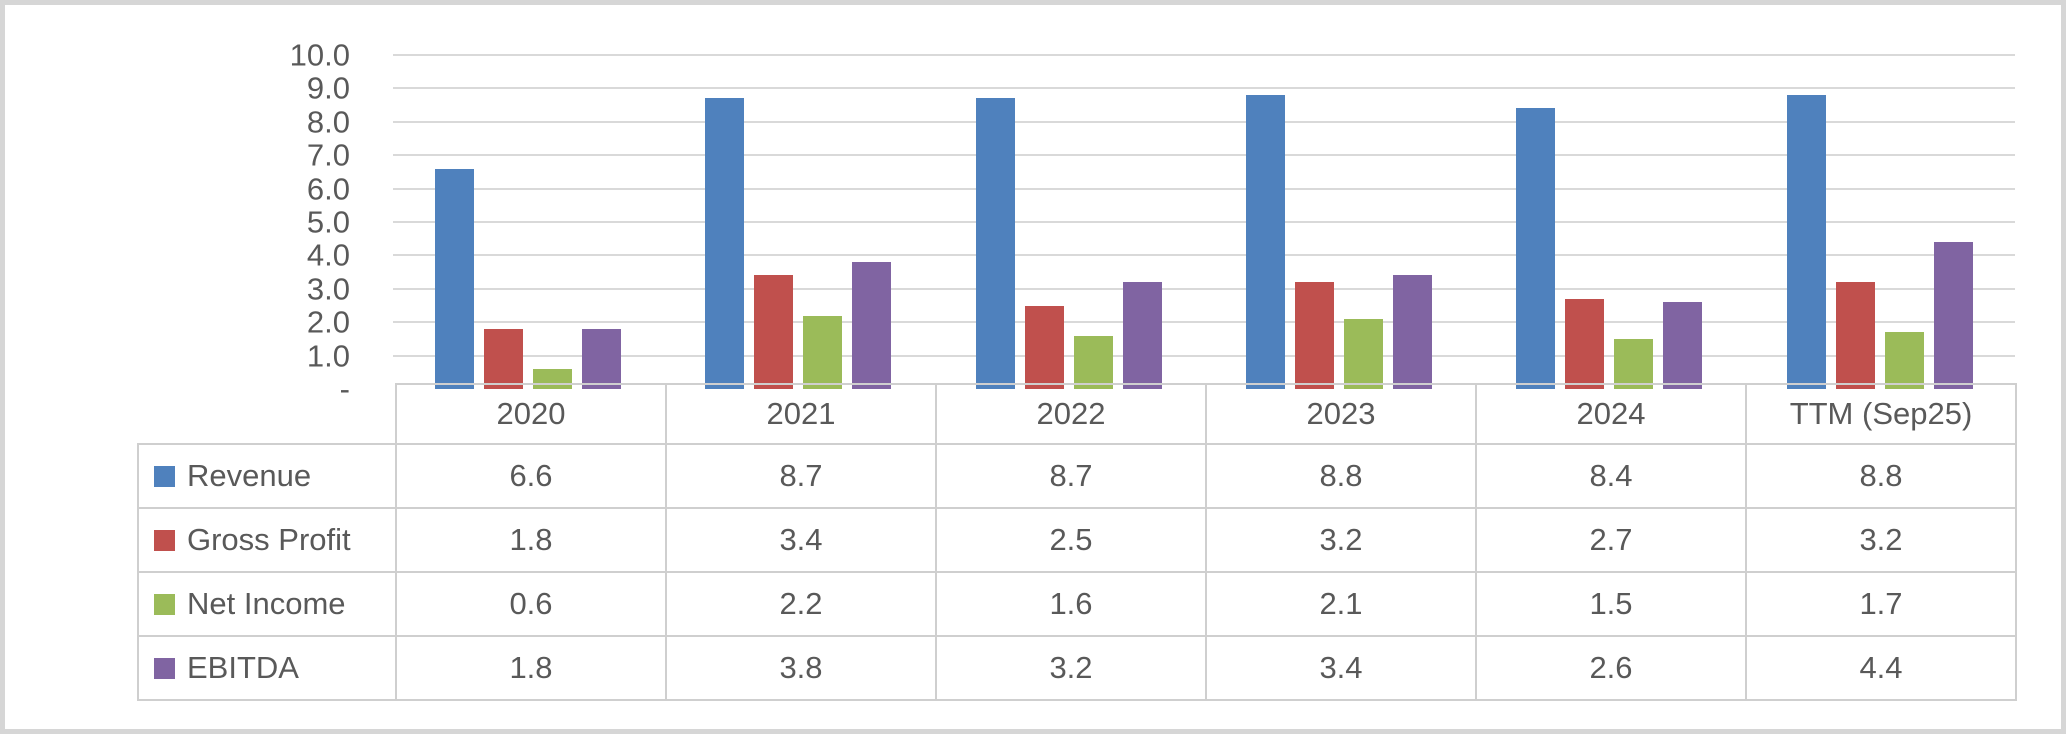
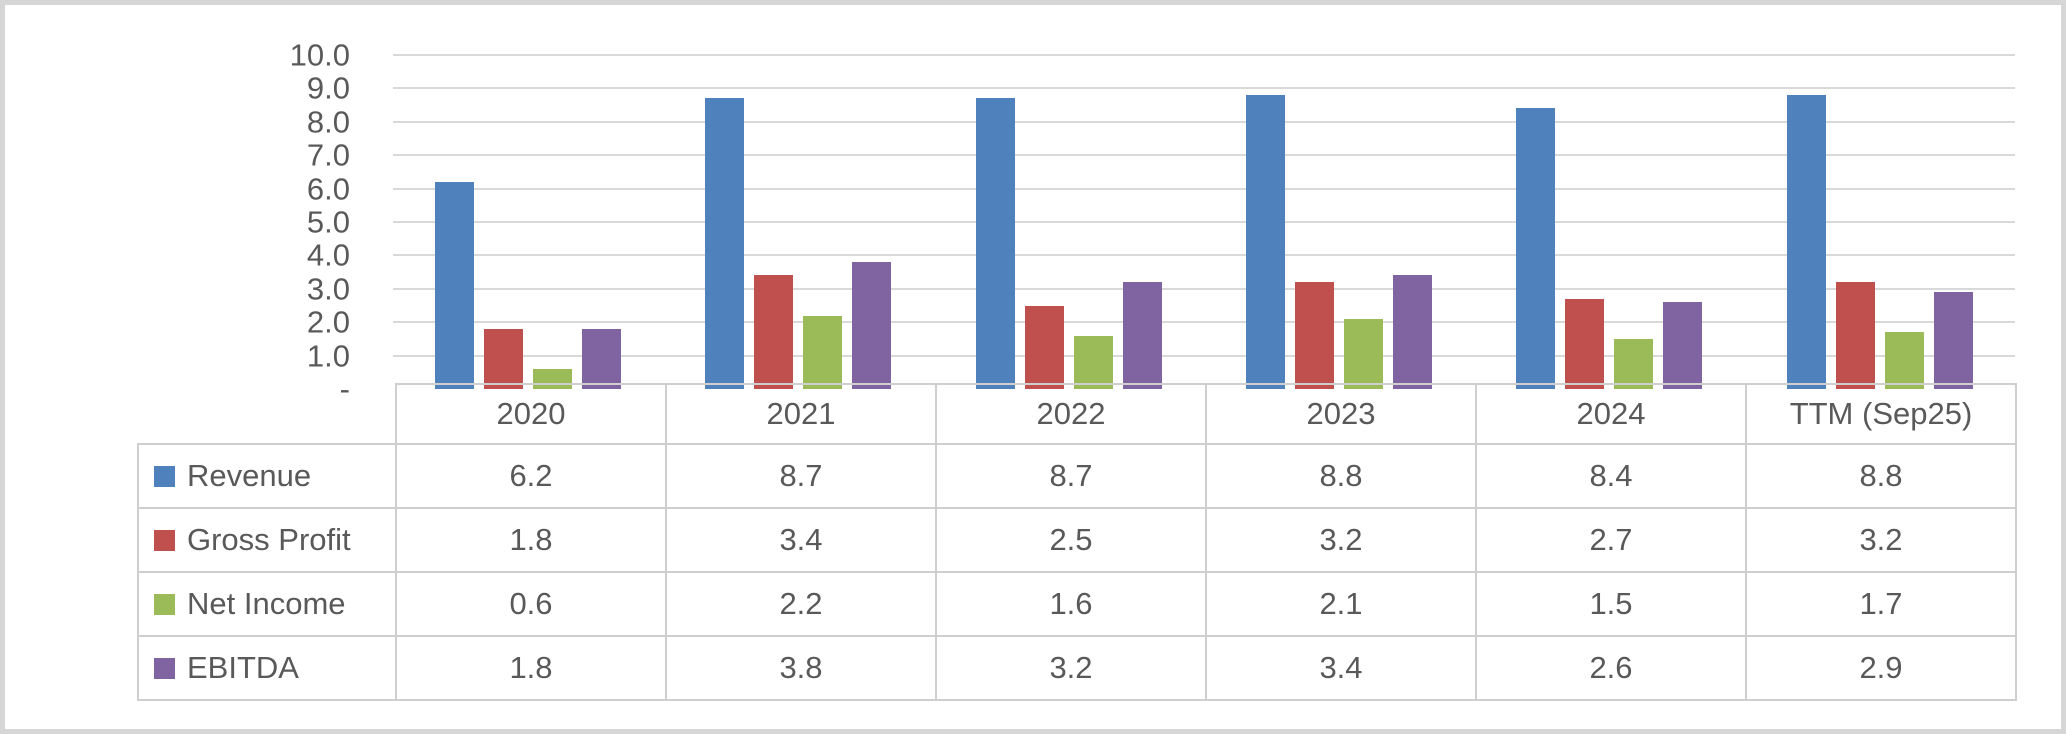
Revenue/2020: 6.6 -> 6.2
EBITDA/TTM (Sep25): 4.4 -> 2.9
